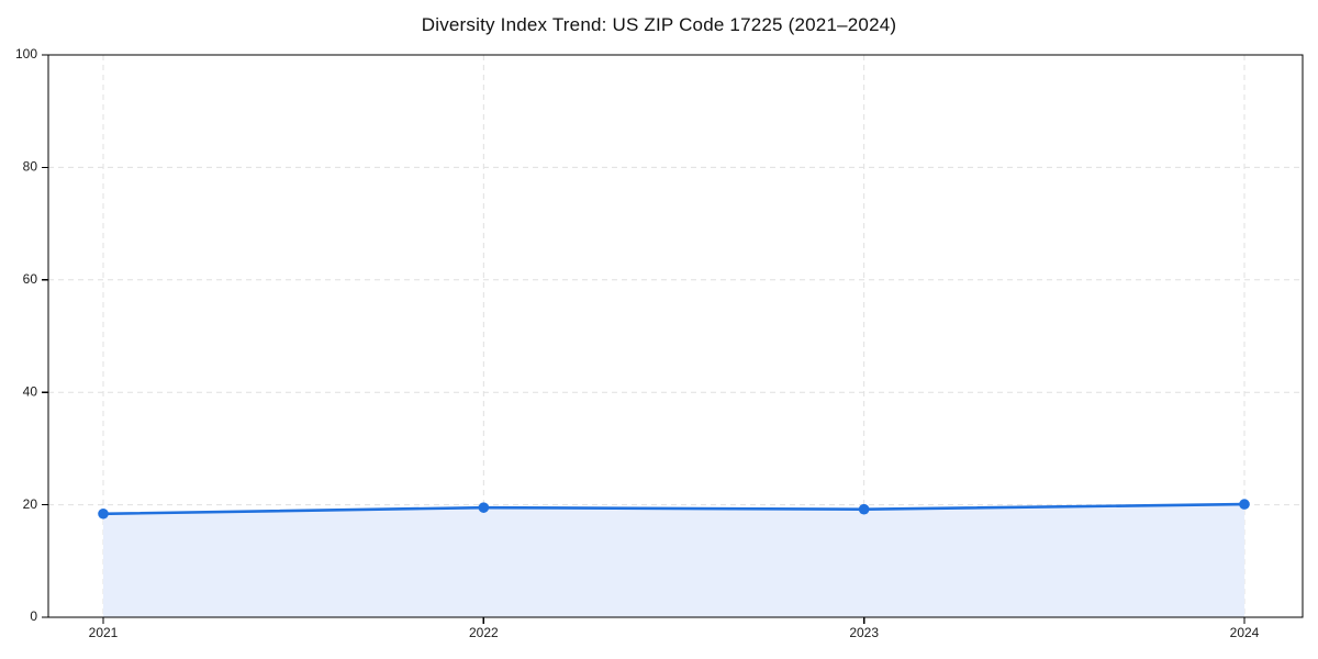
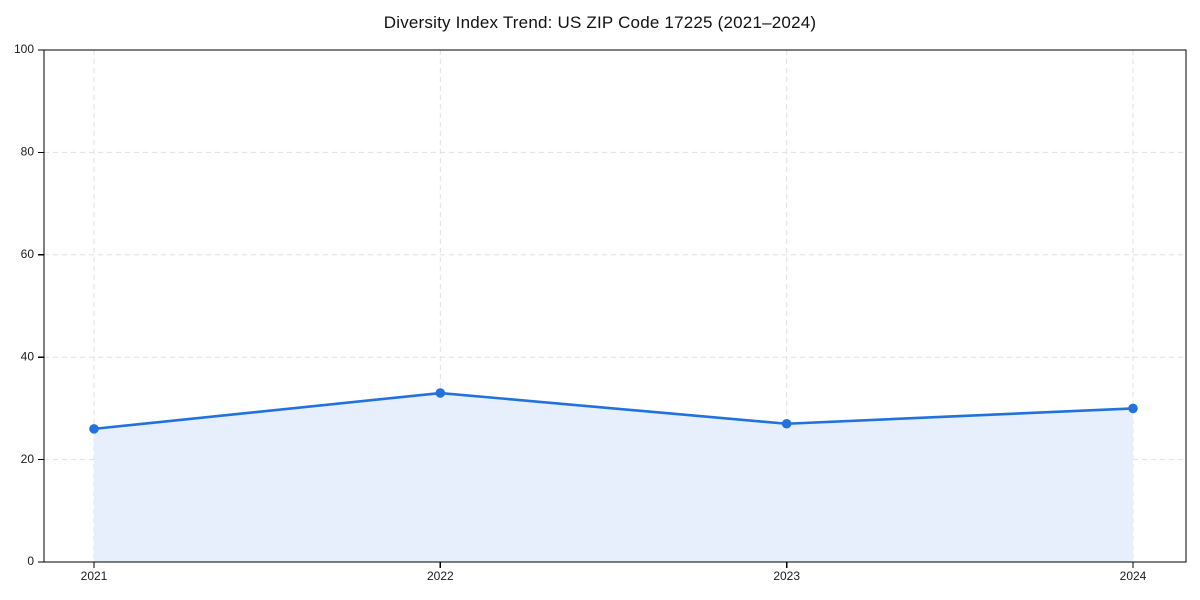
2021: 18 -> 26
2022: 20 -> 33
2023: 19 -> 27
2024: 20 -> 30
